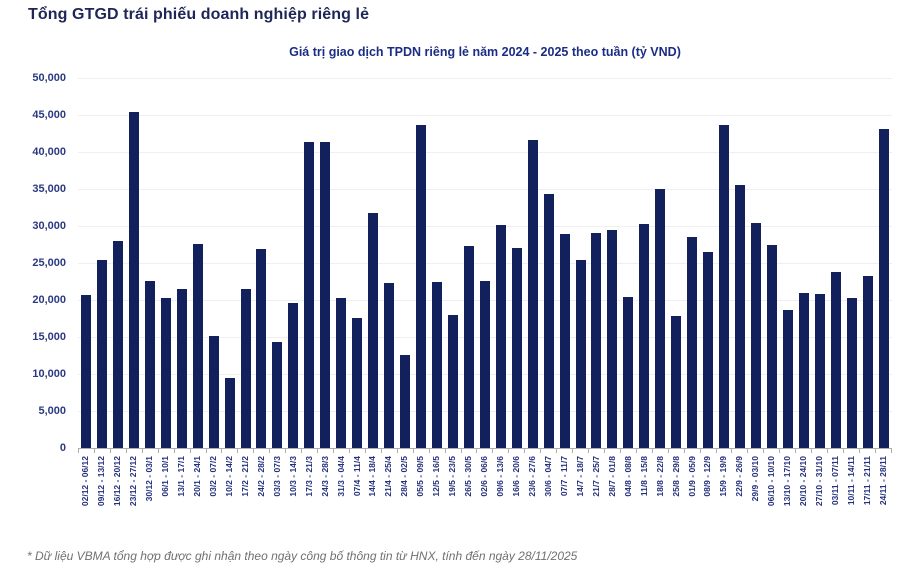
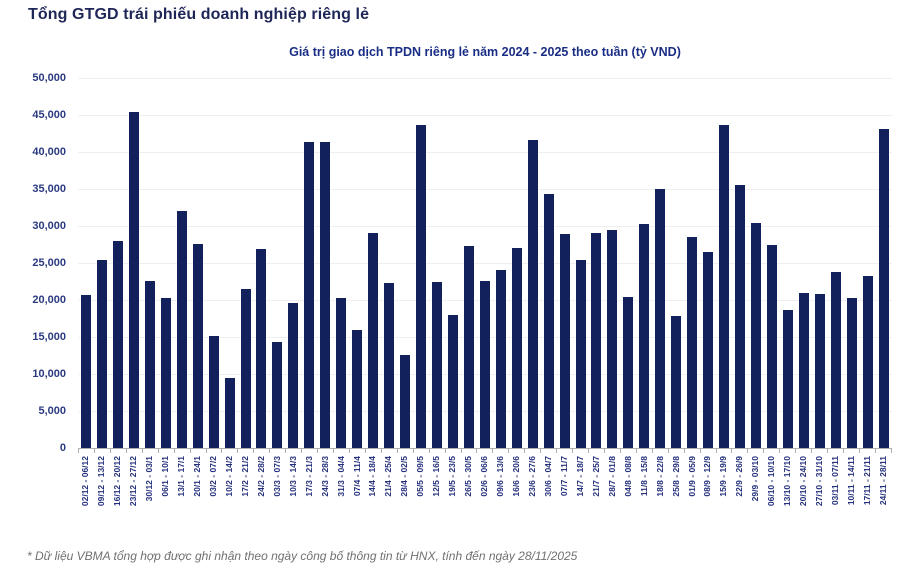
13/1 - 17/1: 22000 -> 32000
07/4 - 11/4: 18000 -> 16000
14/4 - 18/4: 32000 -> 29000
09/6 - 13/6: 30000 -> 24000
